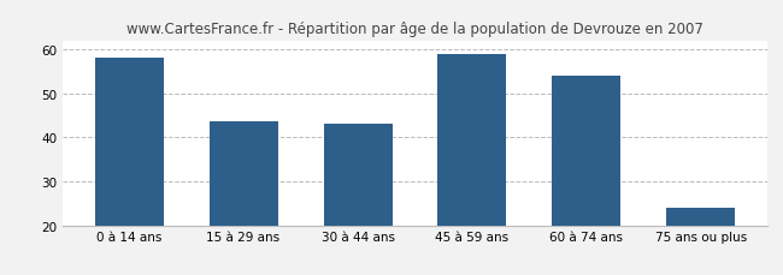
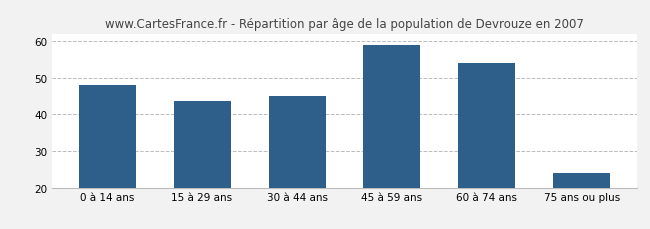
0 à 14 ans: 58.0 -> 48.0
30 à 44 ans: 43.0 -> 45.0
